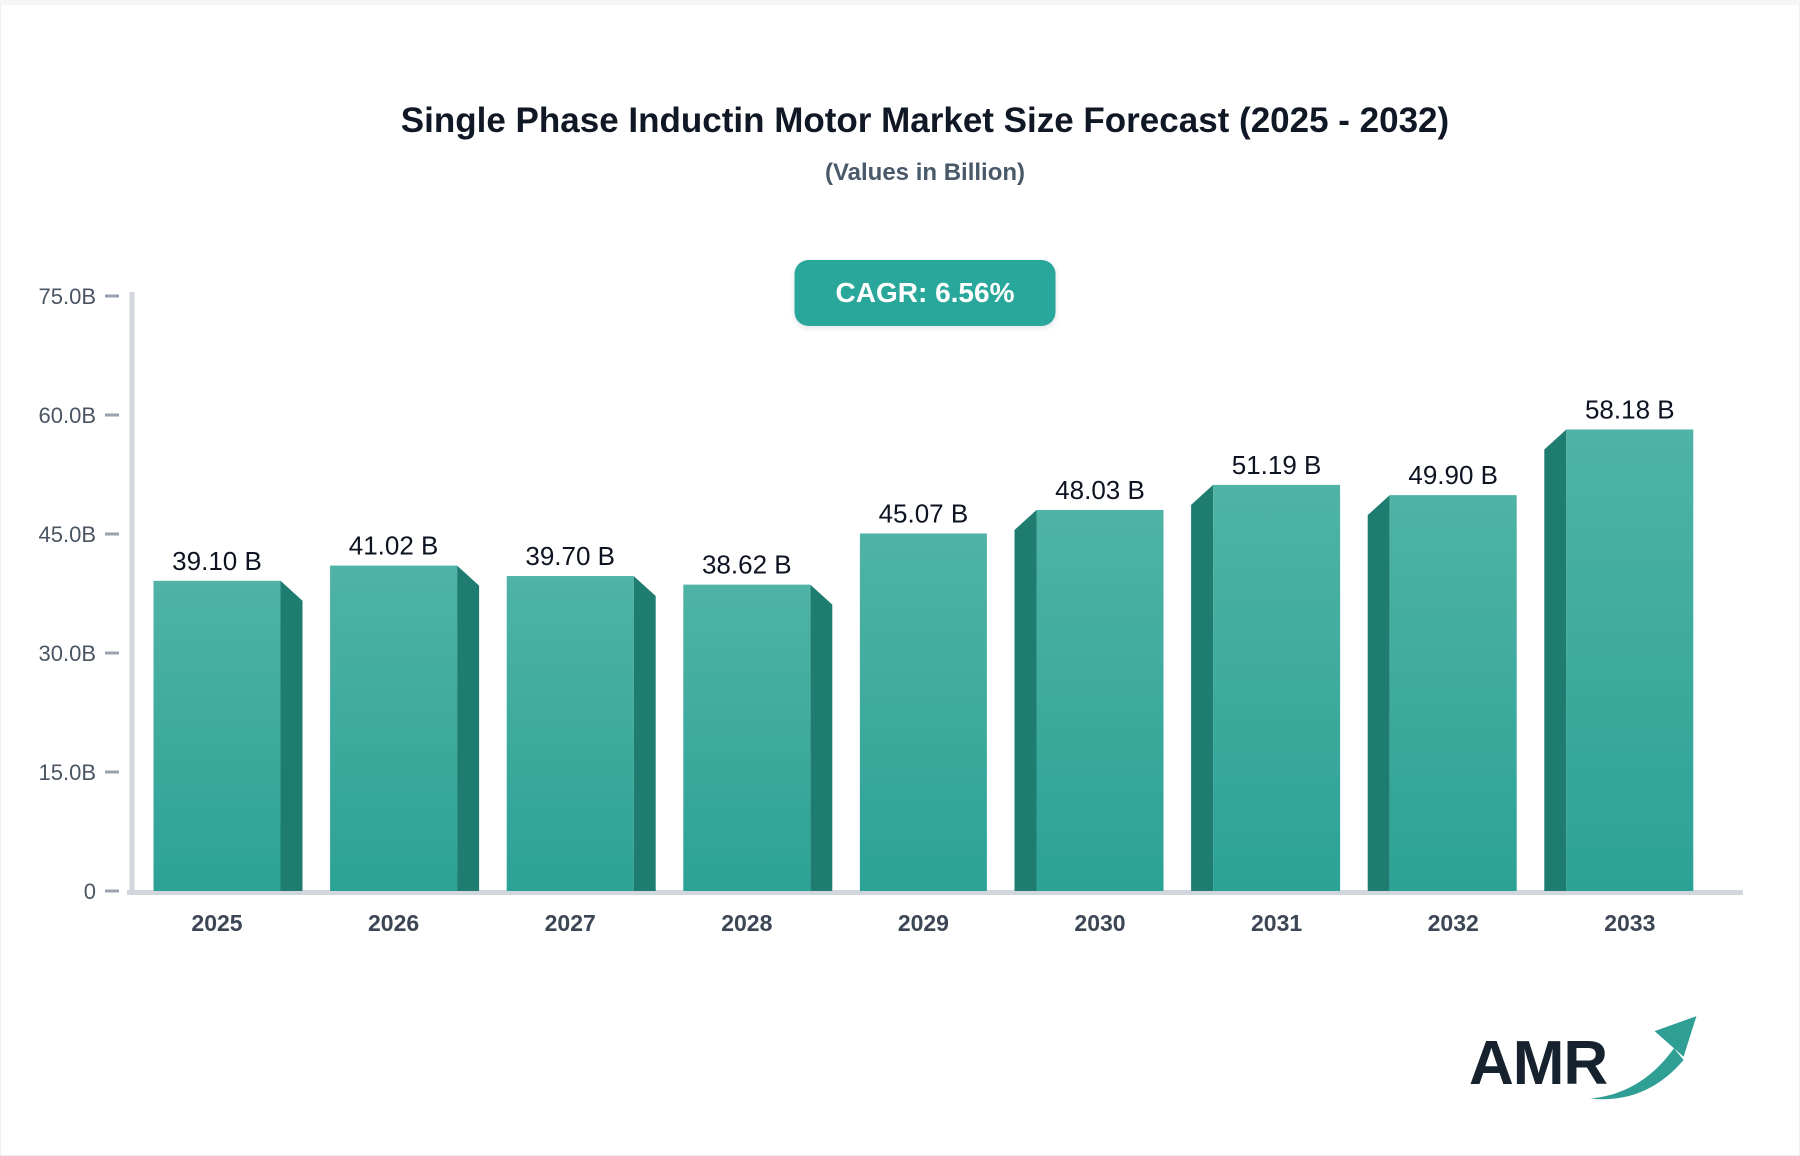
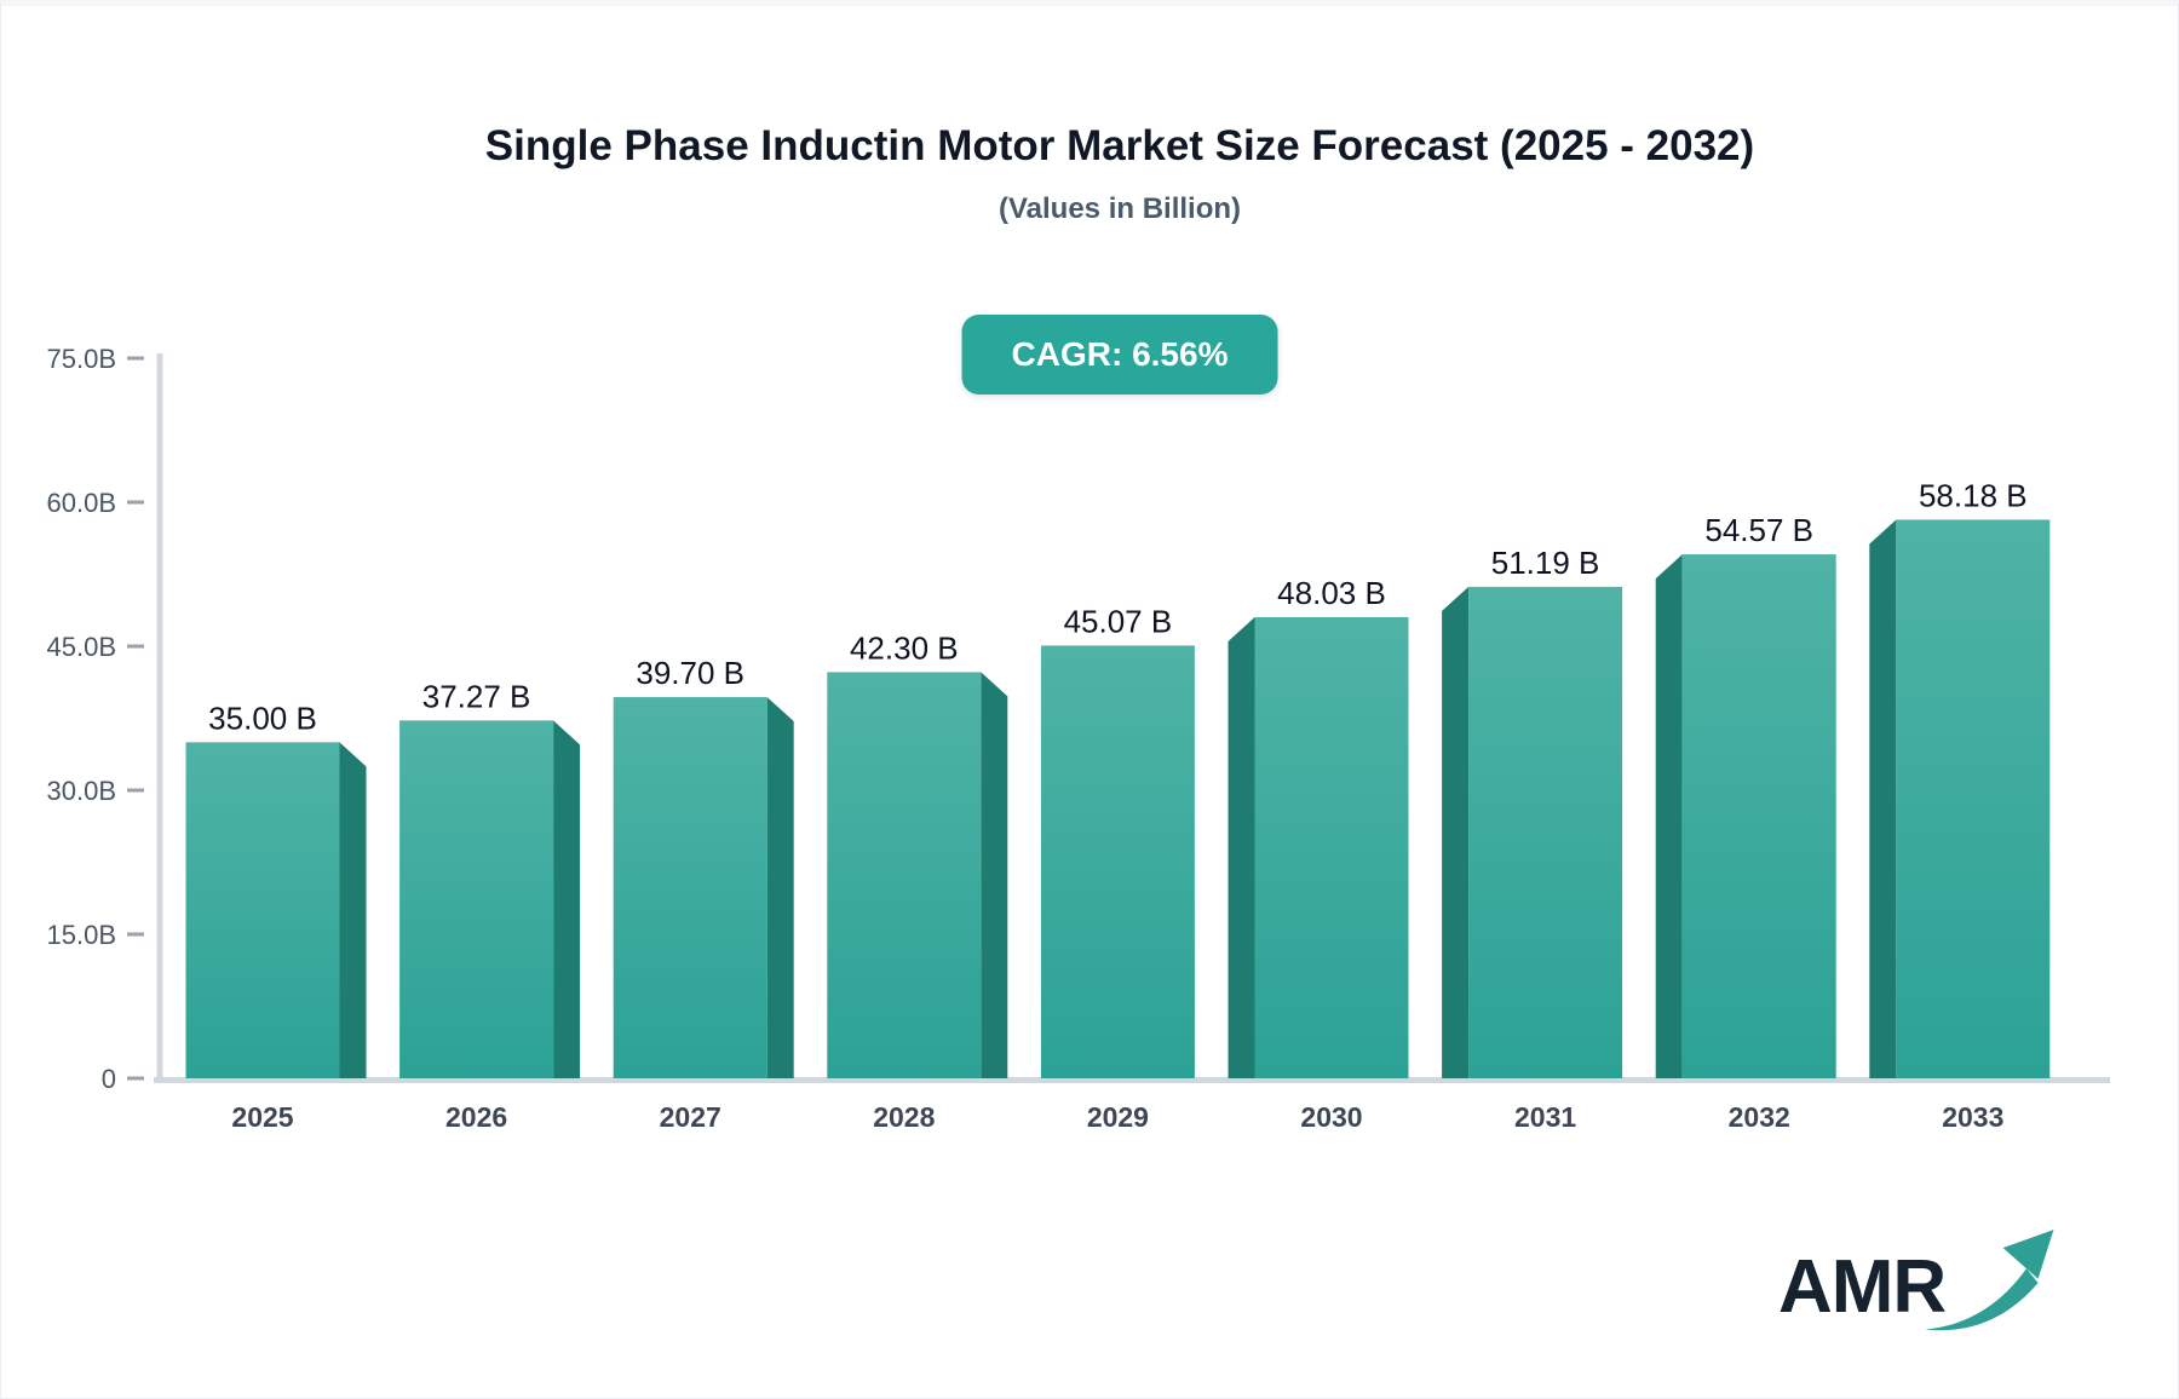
2025: 39.10 -> 35.00
2026: 41.02 -> 37.27
2028: 38.62 -> 42.30
2032: 49.90 -> 54.57
